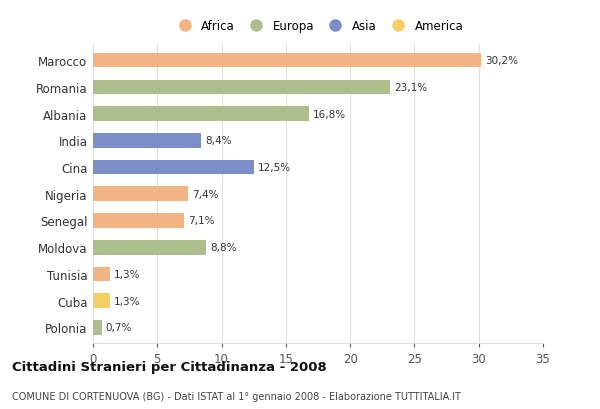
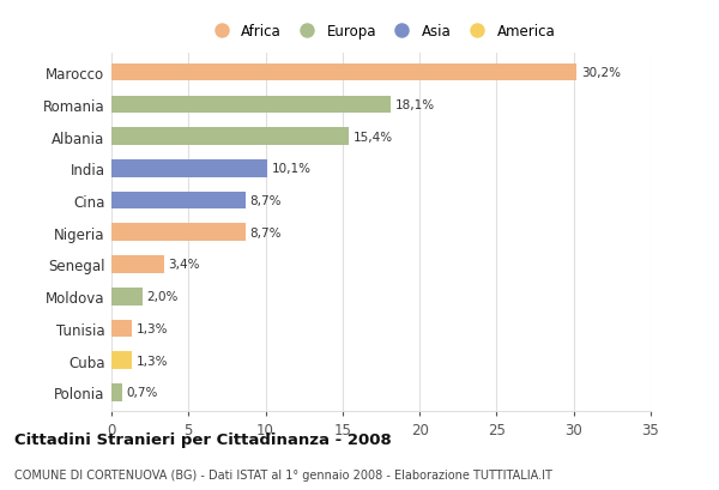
Romania: 23,1% -> 18,1%
Albania: 16,8% -> 15,4%
India: 8,4% -> 10,1%
Cina: 12,5% -> 8,7%
Nigeria: 7,4% -> 8,7%
Senegal: 7,1% -> 3,4%
Moldova: 8,8% -> 2,0%
